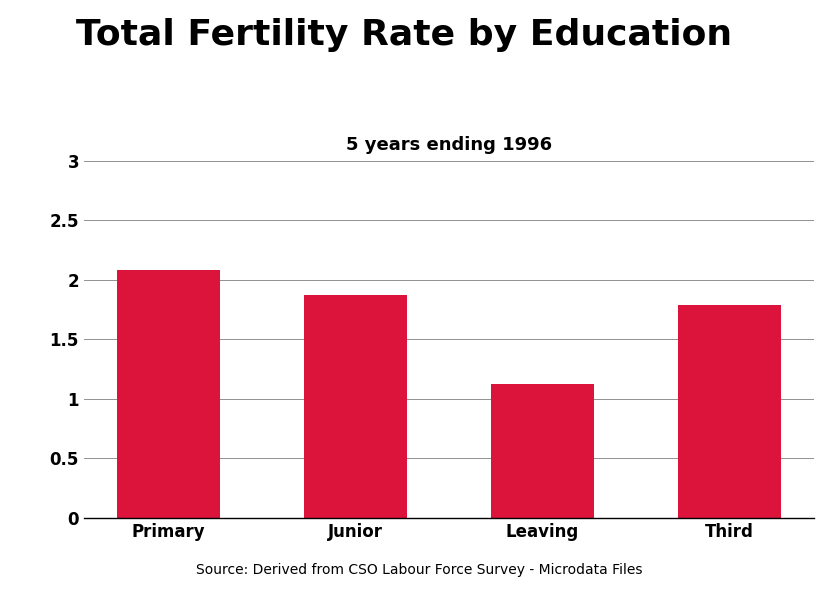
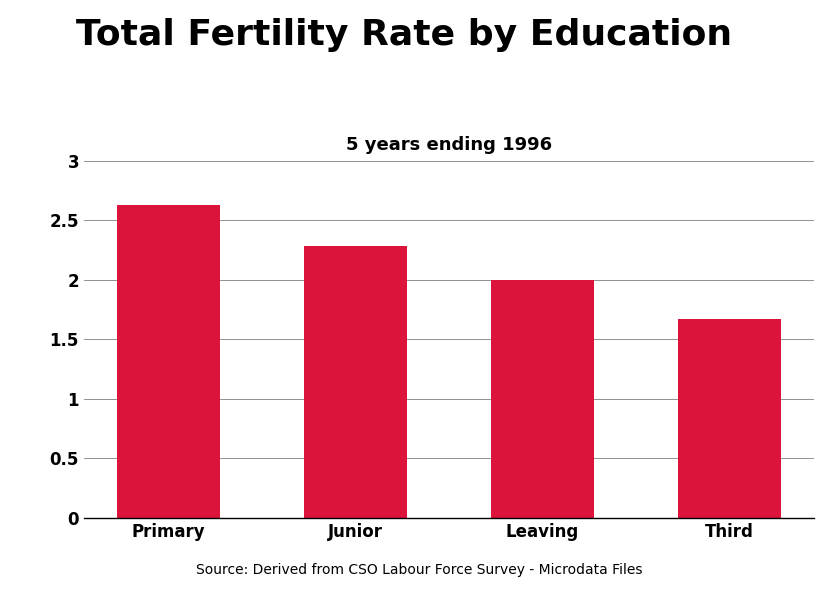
Primary: 2.08 -> 2.63
Junior: 1.87 -> 2.28
Leaving: 1.12 -> 2.00
Third: 1.79 -> 1.67
